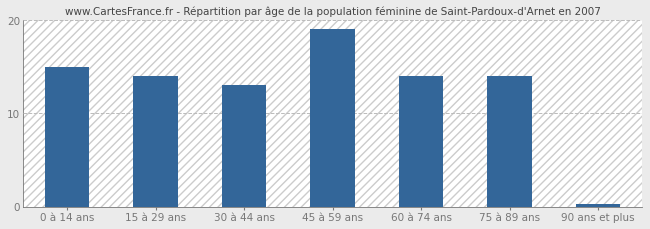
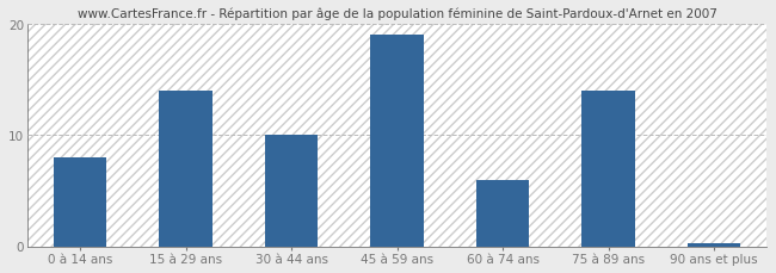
0 à 14 ans: 15.0 -> 8.0
30 à 44 ans: 13.0 -> 10.0
60 à 74 ans: 14.0 -> 6.0
